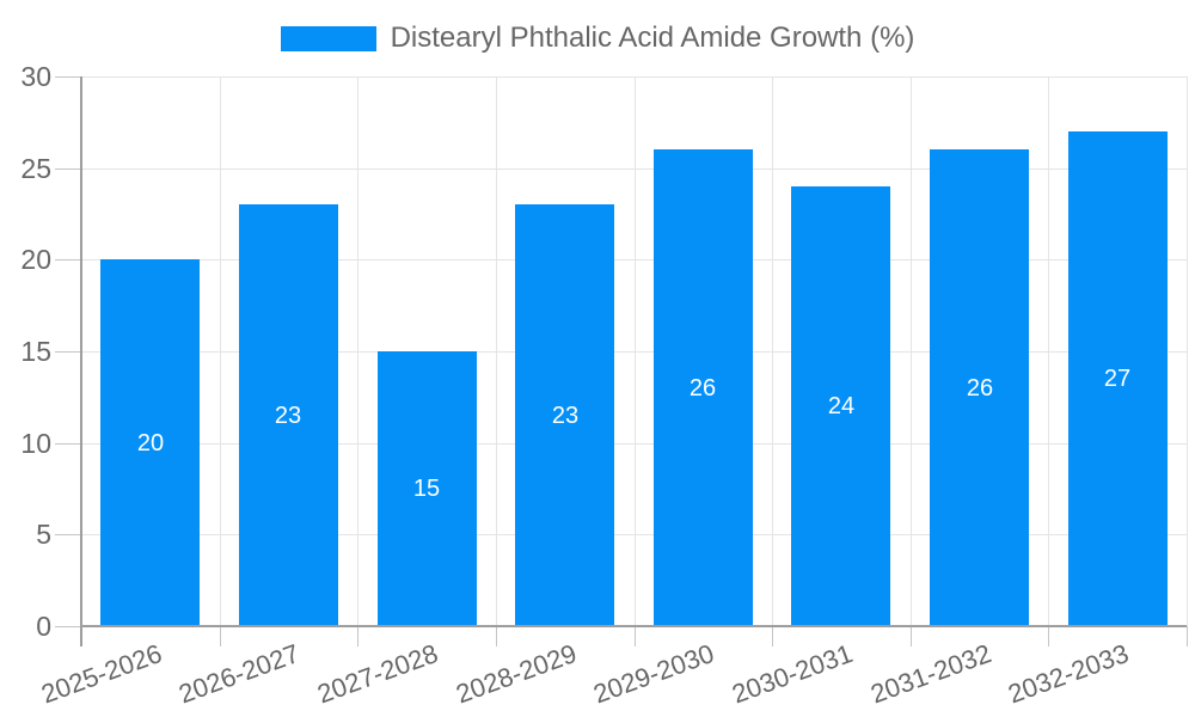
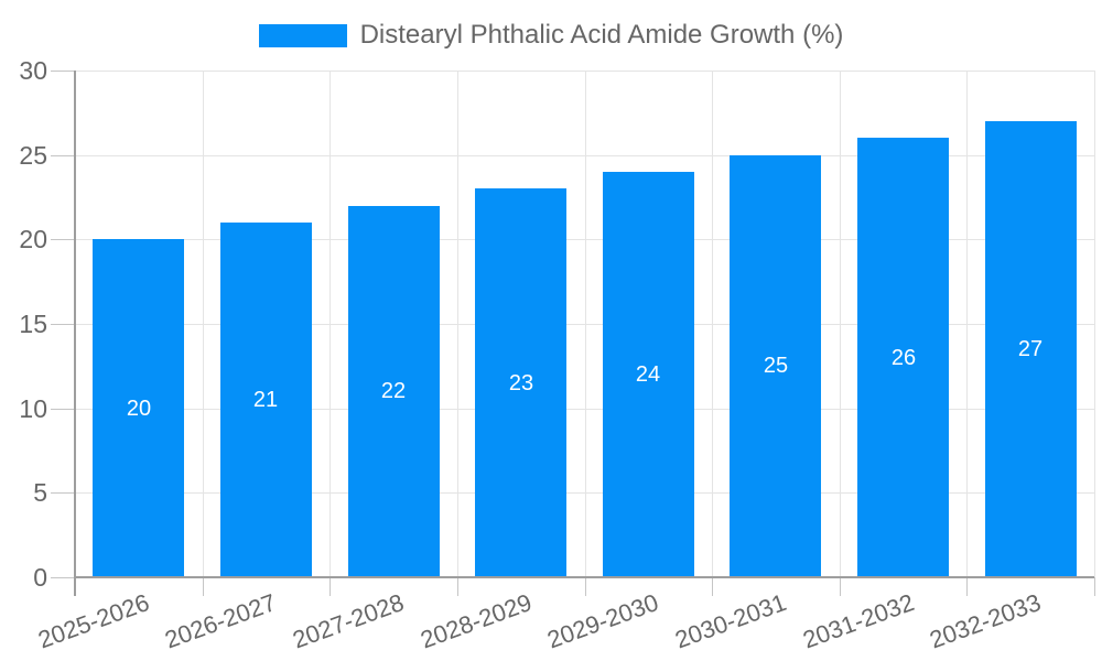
2026-2027: 23 -> 21
2027-2028: 15 -> 22
2029-2030: 26 -> 24
2030-2031: 24 -> 25
